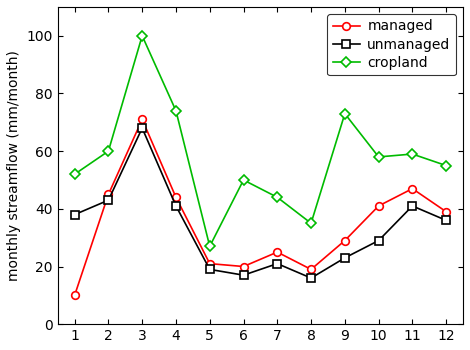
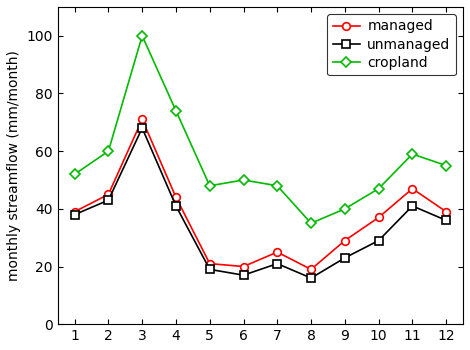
managed/1: 10 -> 39
cropland/5: 27 -> 48
cropland/7: 44 -> 48
cropland/9: 73 -> 40
managed/10: 41 -> 37
cropland/10: 58 -> 47
